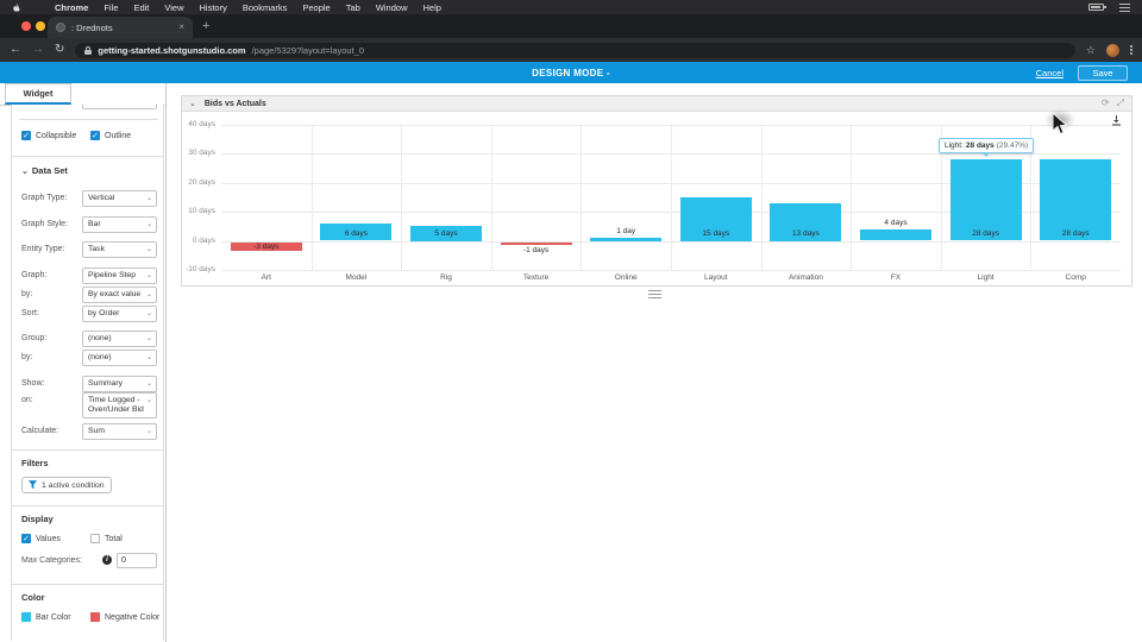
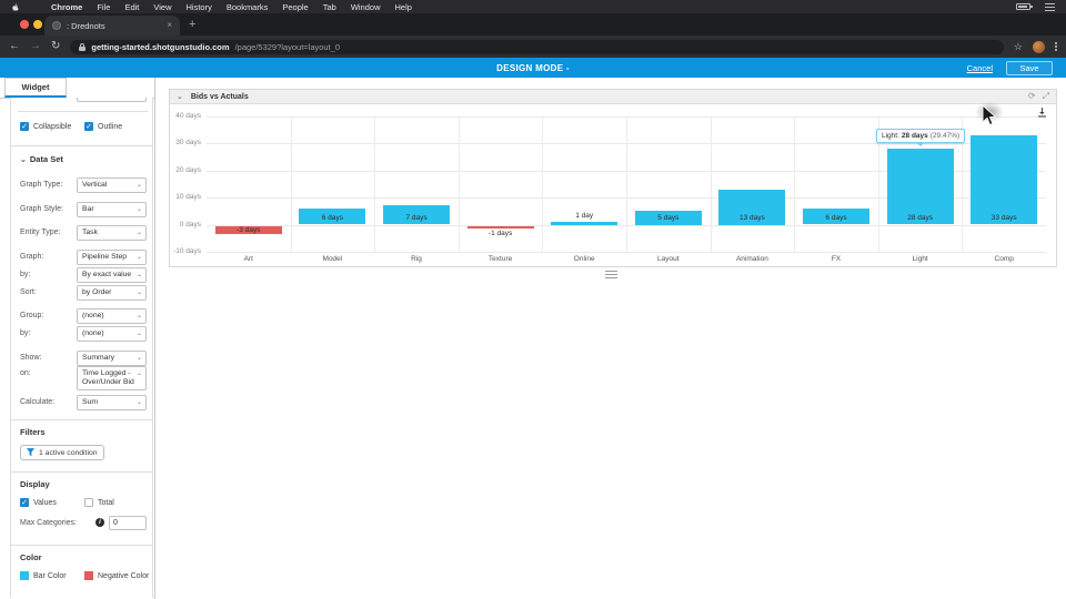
Rig: 5 -> 7
Layout: 15 -> 5
FX: 4 -> 6
Comp: 28 -> 33
